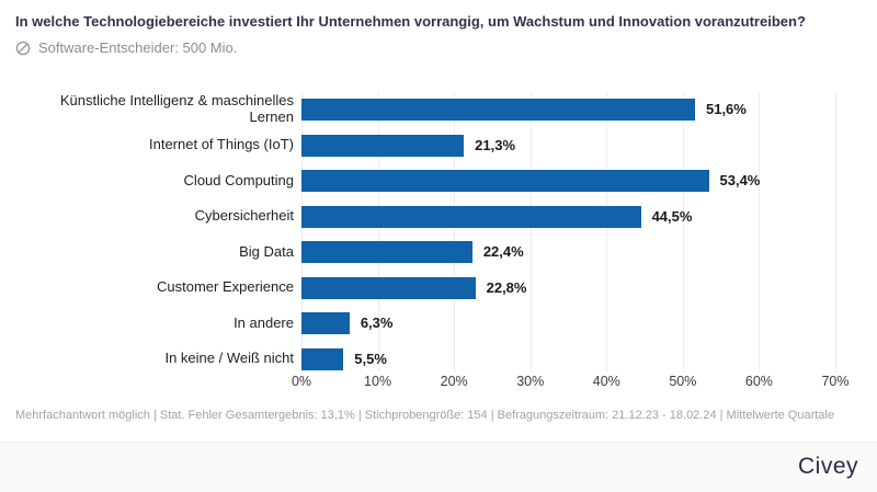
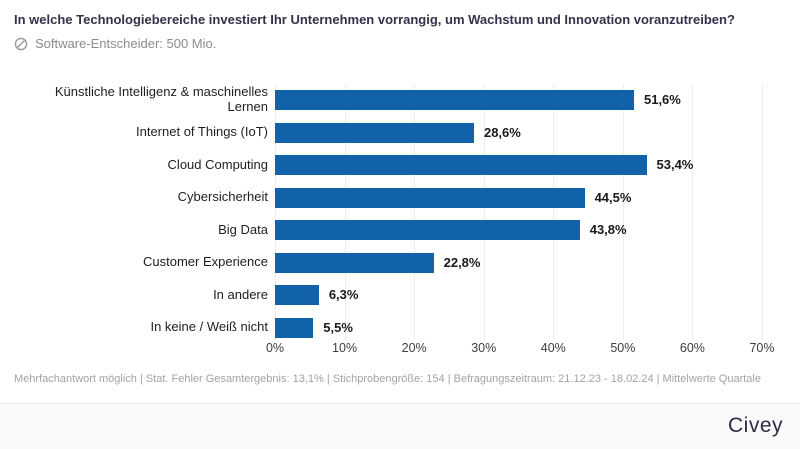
Internet of Things (IoT): 21,3% -> 28,6%
Big Data: 22,4% -> 43,8%
